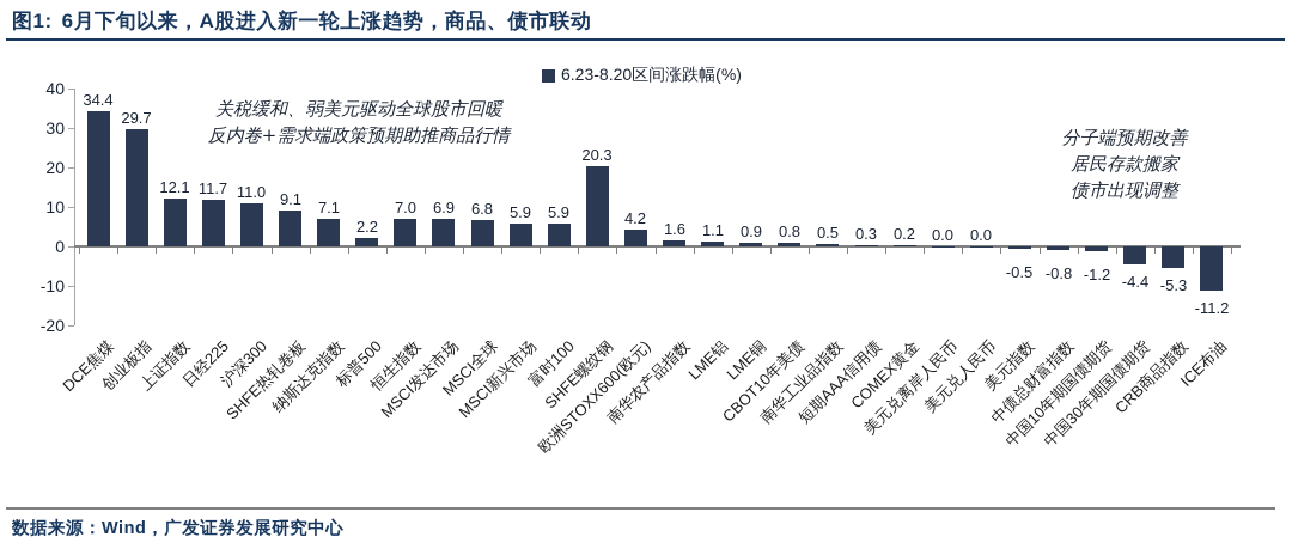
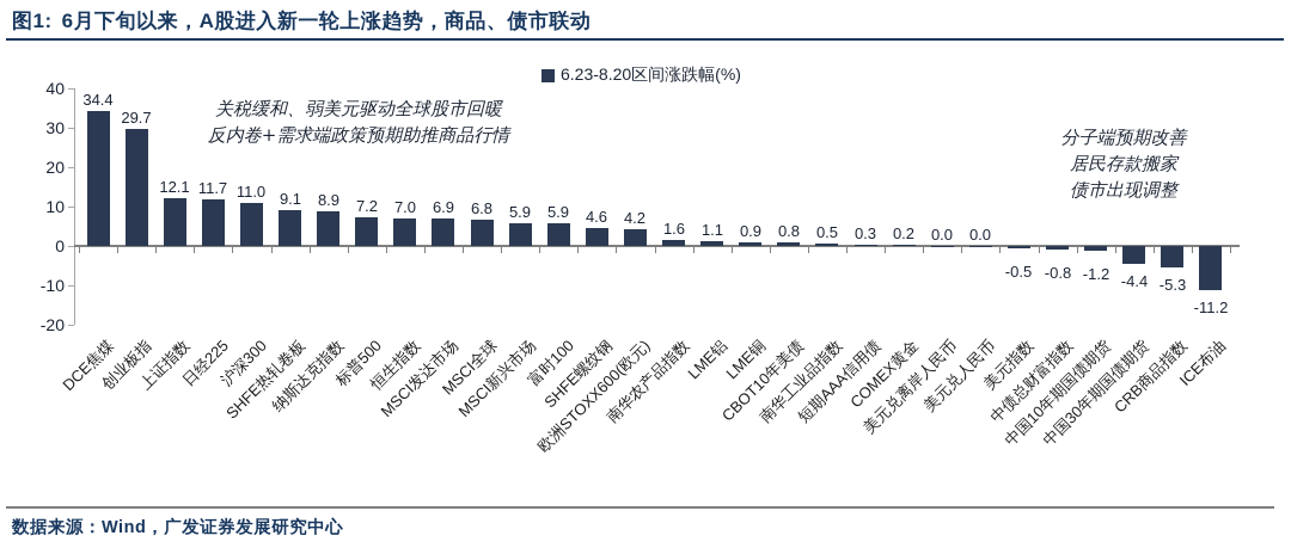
纳斯达克指数: 7.1 -> 8.9
标普500: 2.2 -> 7.2
SHFE螺纹钢: 20.3 -> 4.6
